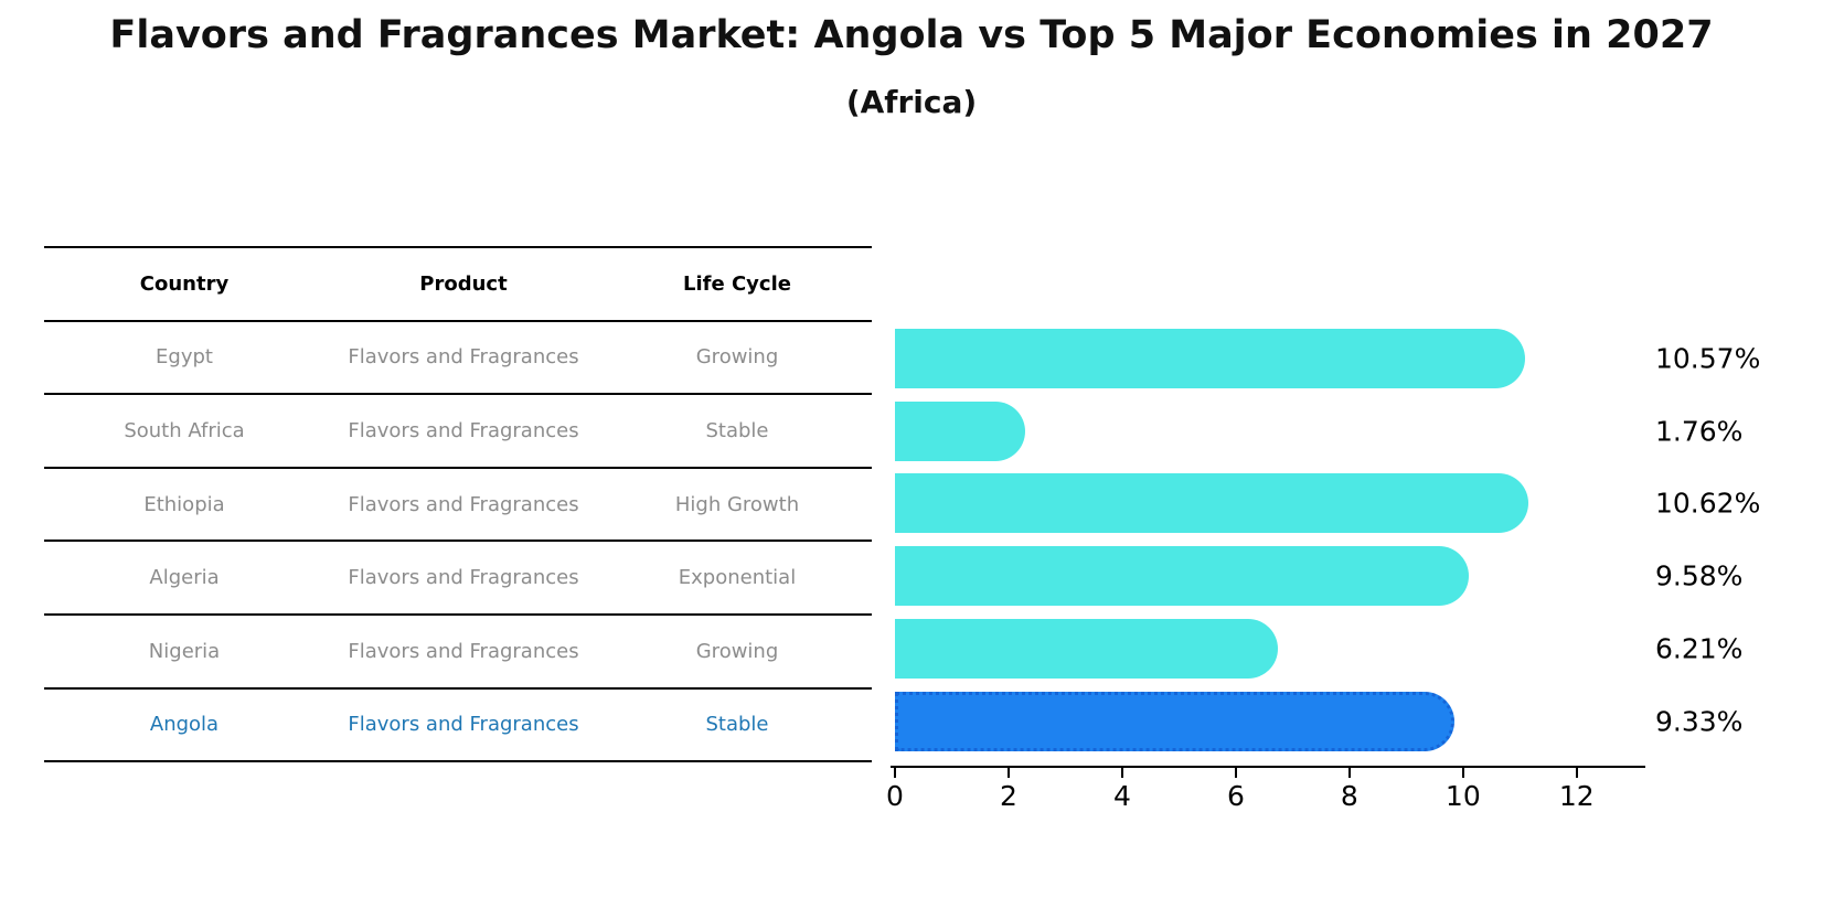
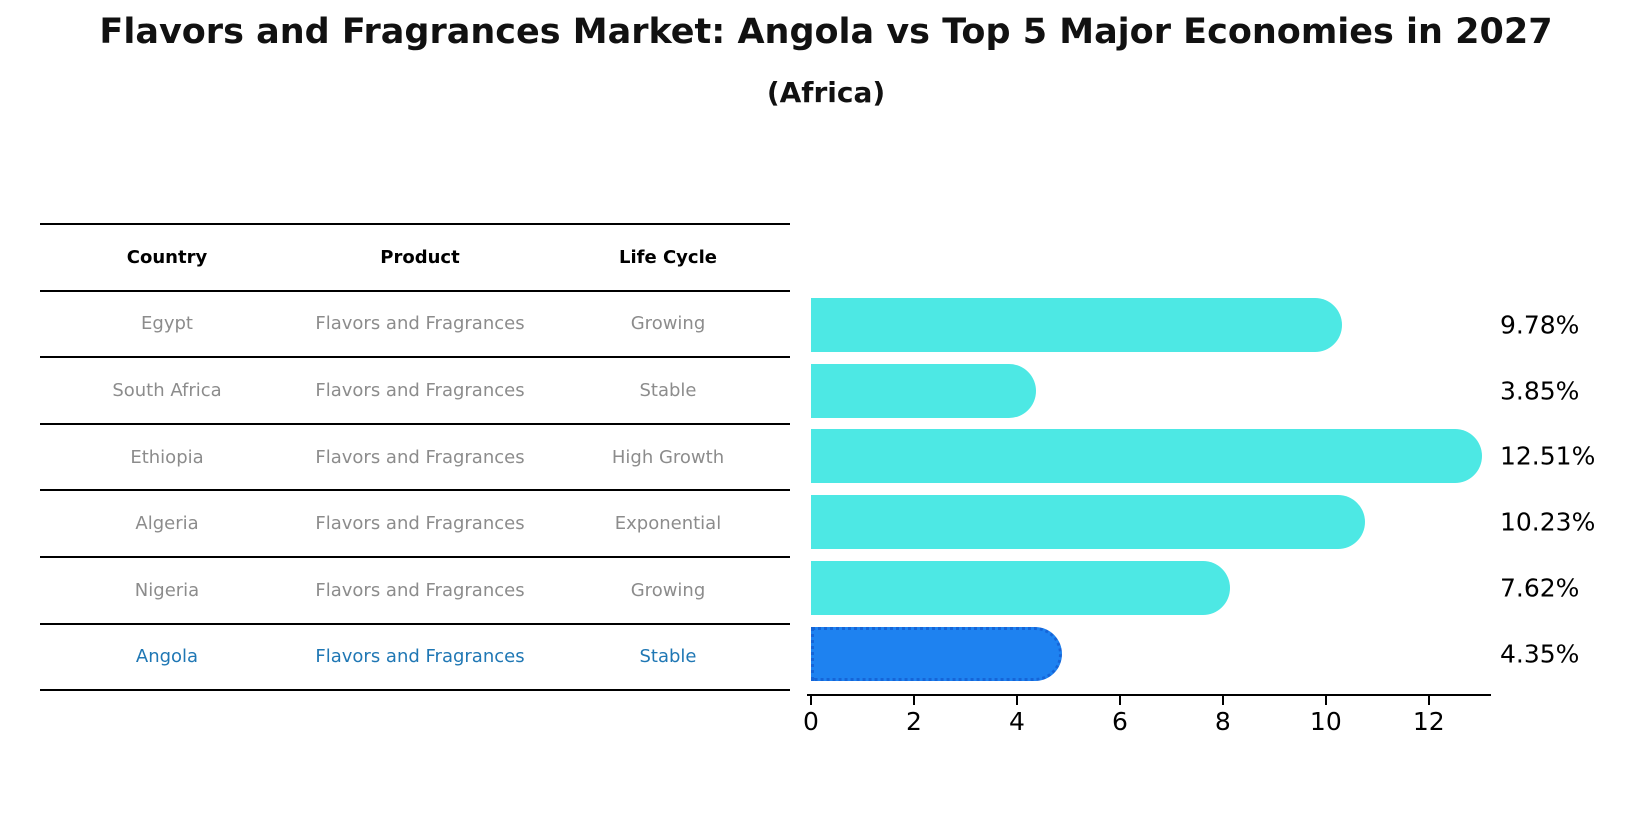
Egypt: 10.57% -> 9.78%
South Africa: 1.76% -> 3.85%
Ethiopia: 10.62% -> 12.51%
Algeria: 9.58% -> 10.23%
Nigeria: 6.21% -> 7.62%
Angola: 9.33% -> 4.35%
